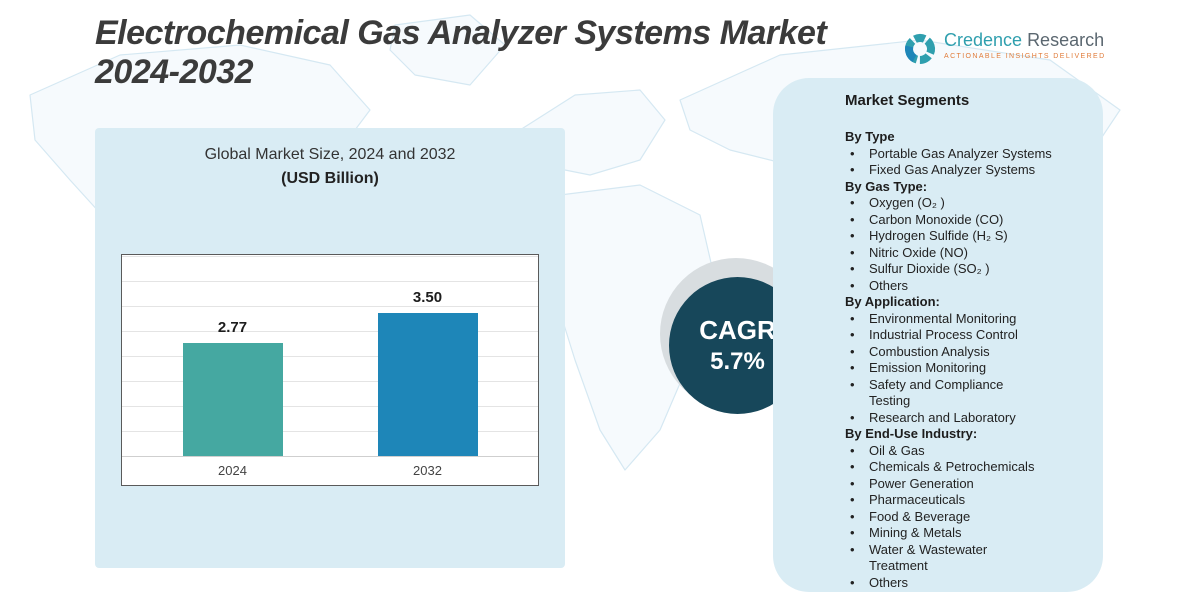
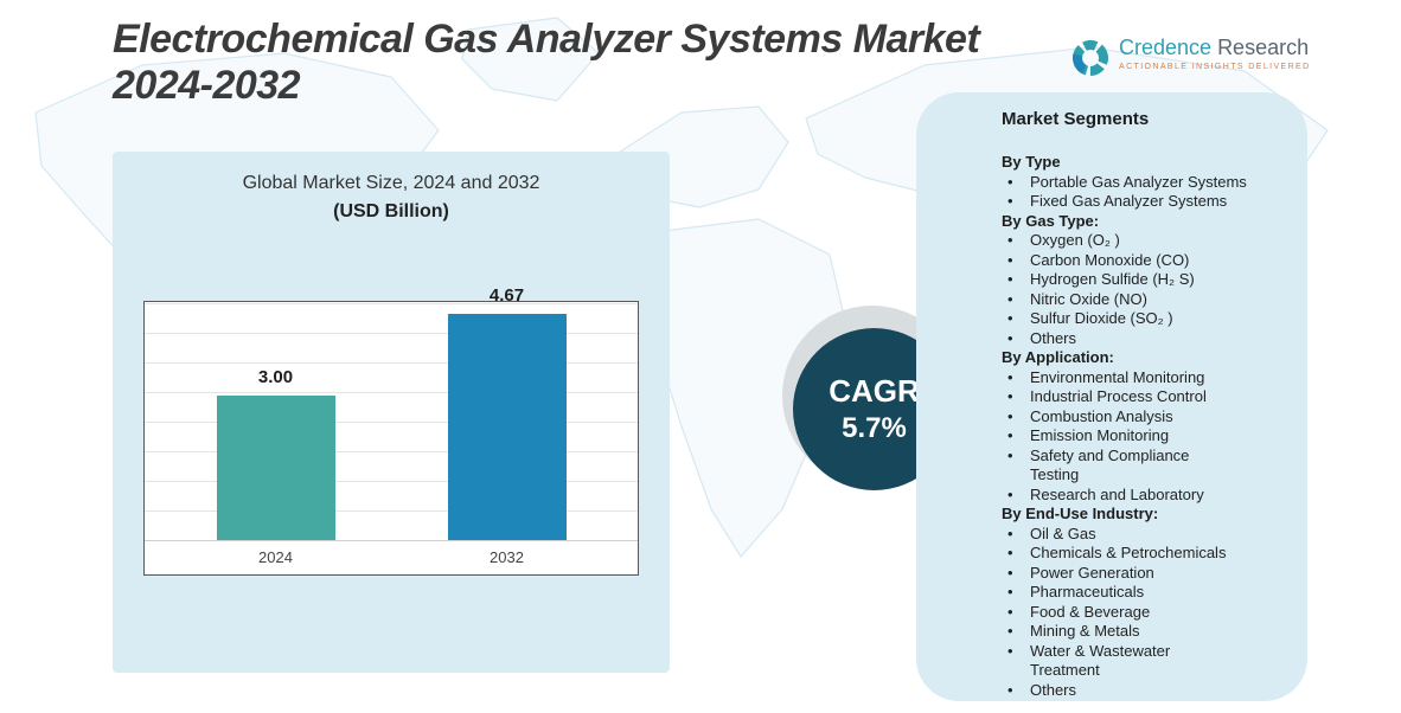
2024: 2.77 -> 3.00
2032: 3.50 -> 4.67
